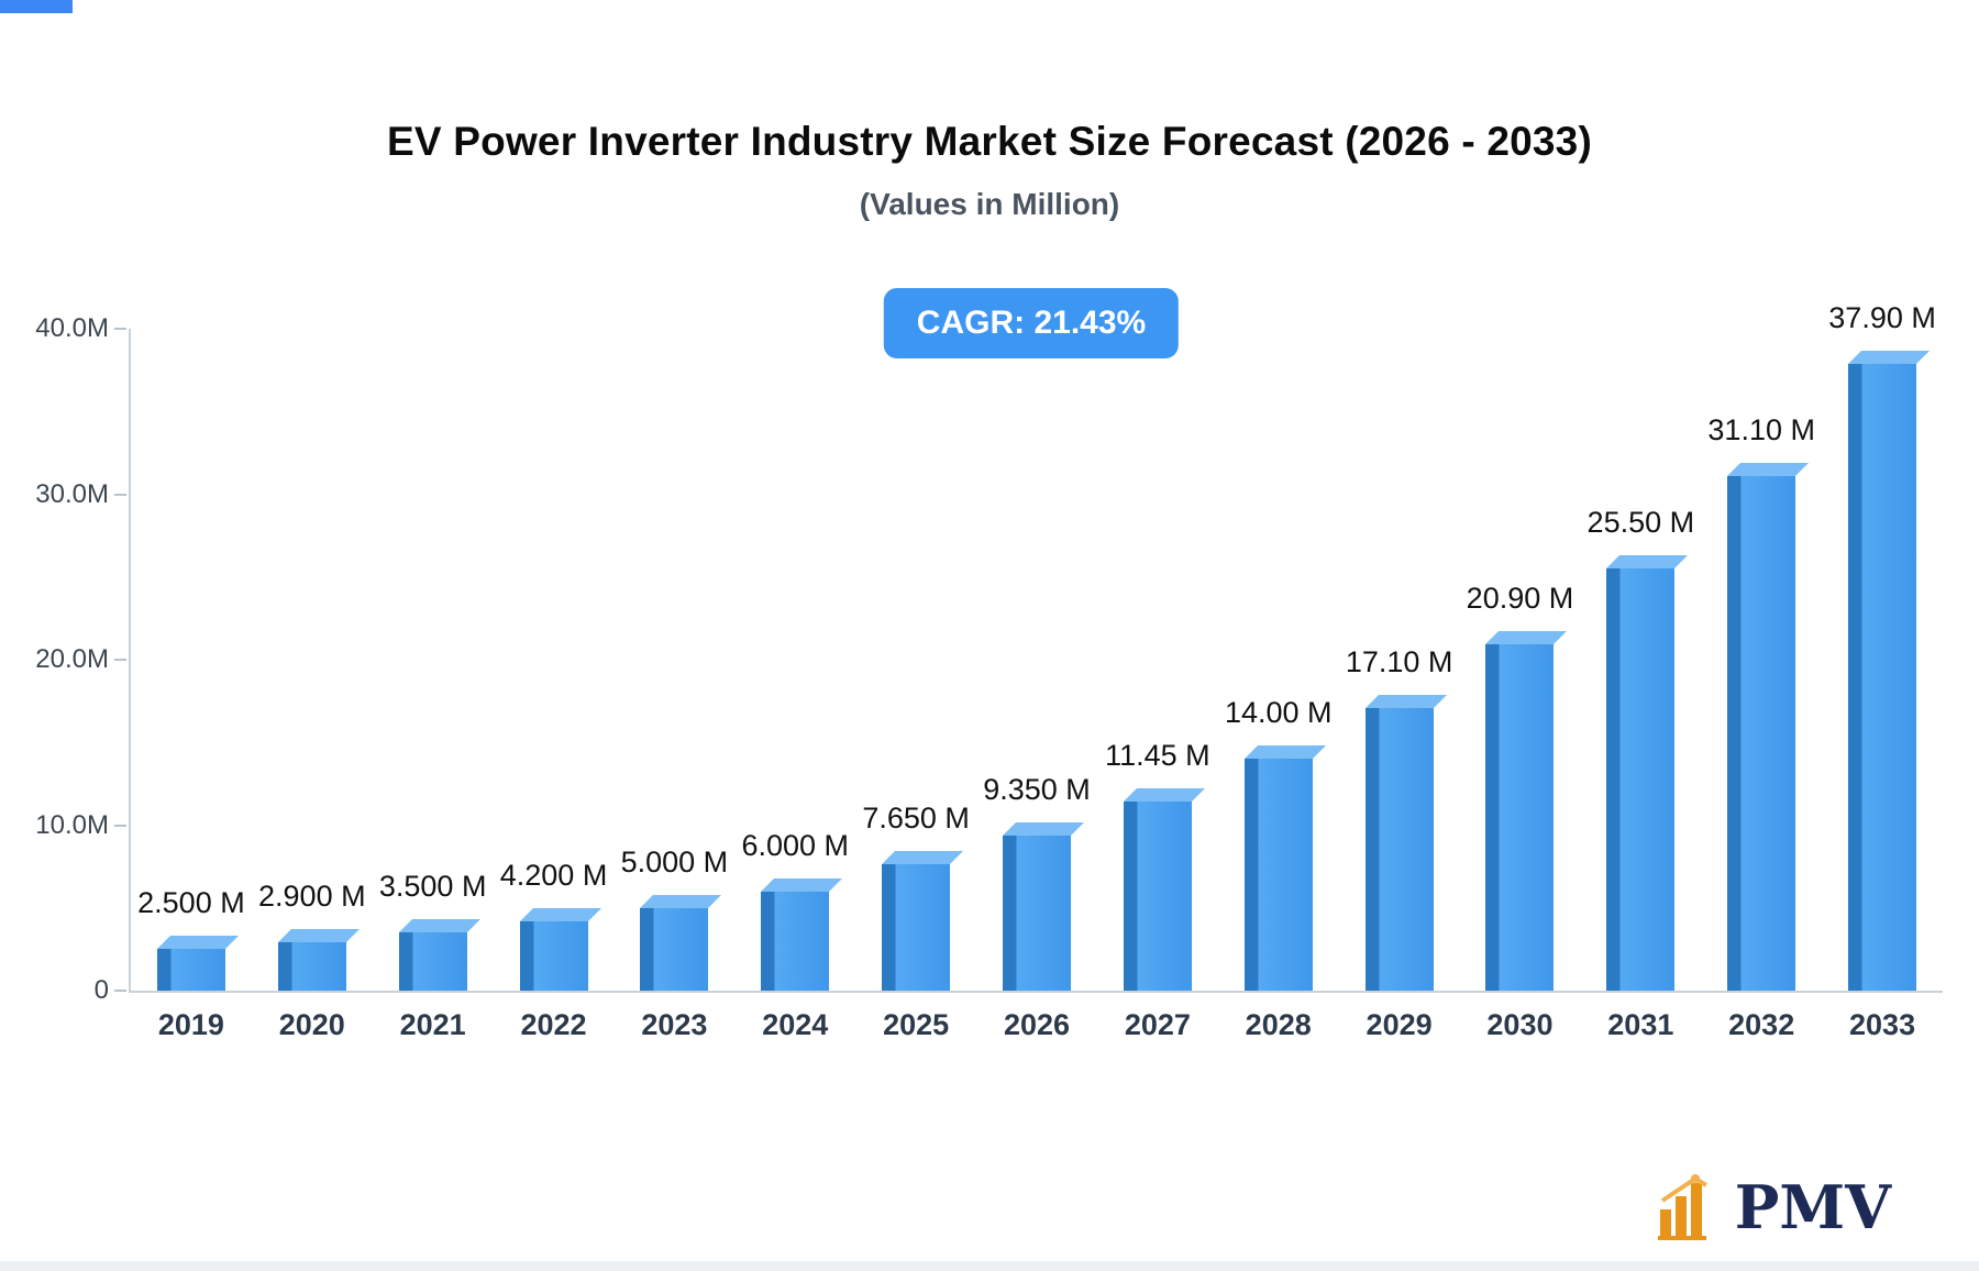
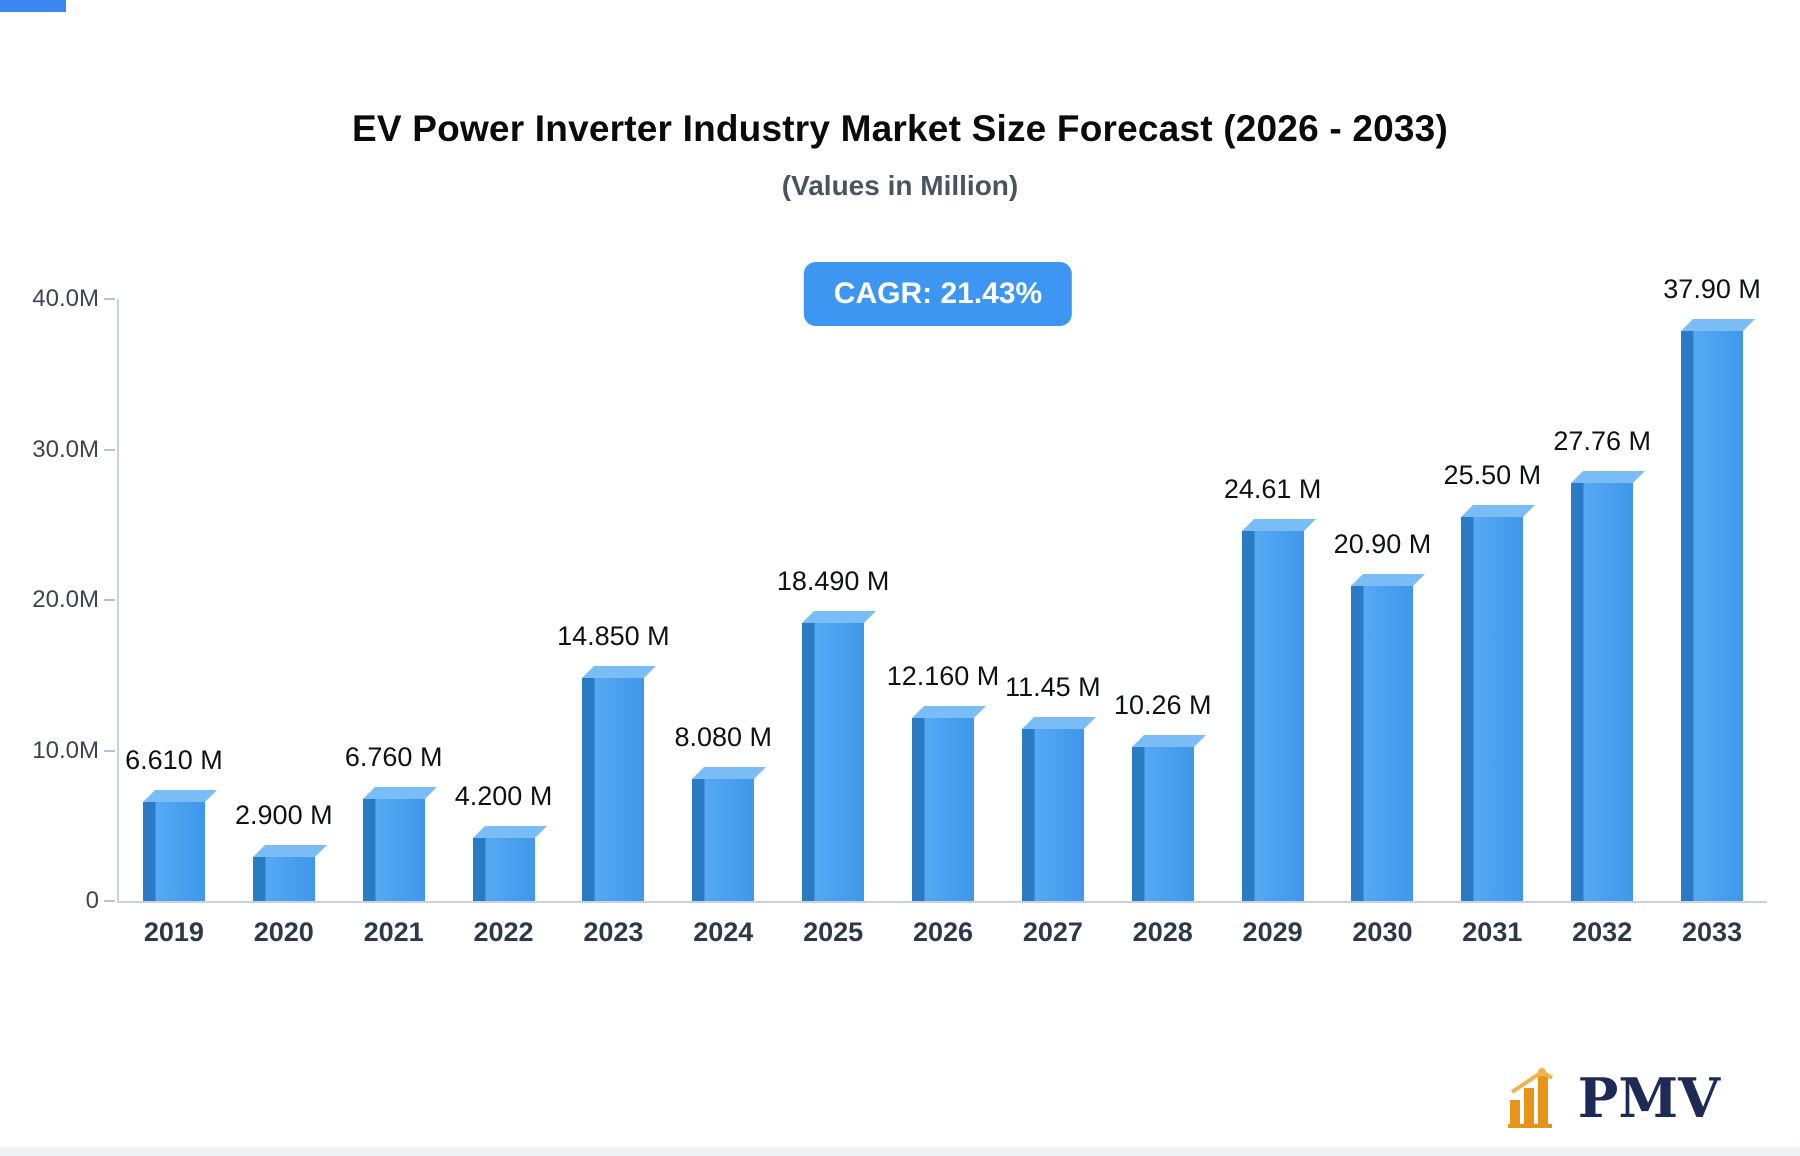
2019: 2.500 -> 6.610
2021: 3.500 -> 6.760
2023: 5.000 -> 14.850
2024: 6.000 -> 8.080
2025: 7.650 -> 18.490
2026: 9.350 -> 12.160
2028: 14.00 -> 10.26
2029: 17.10 -> 24.61
2032: 31.10 -> 27.76
